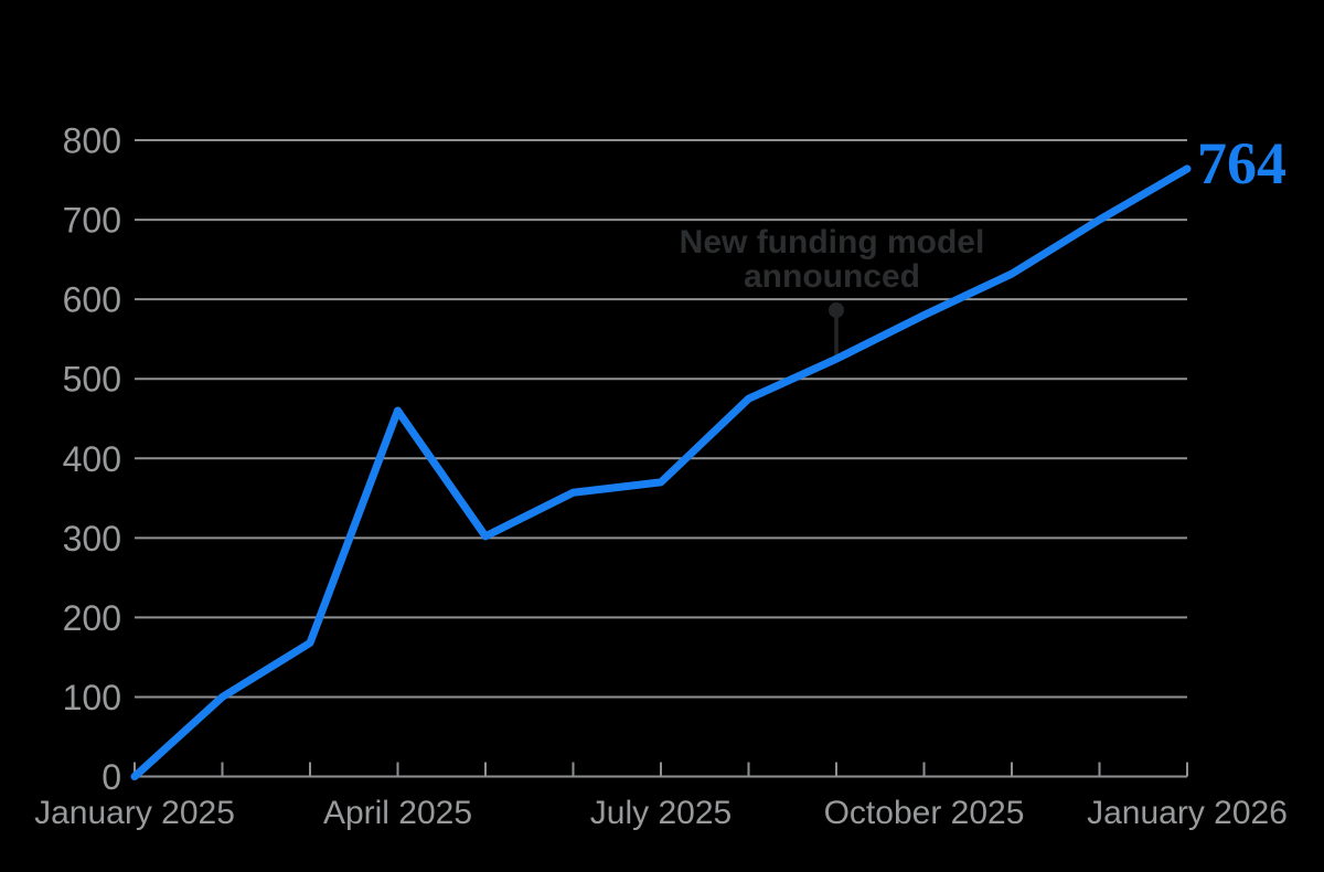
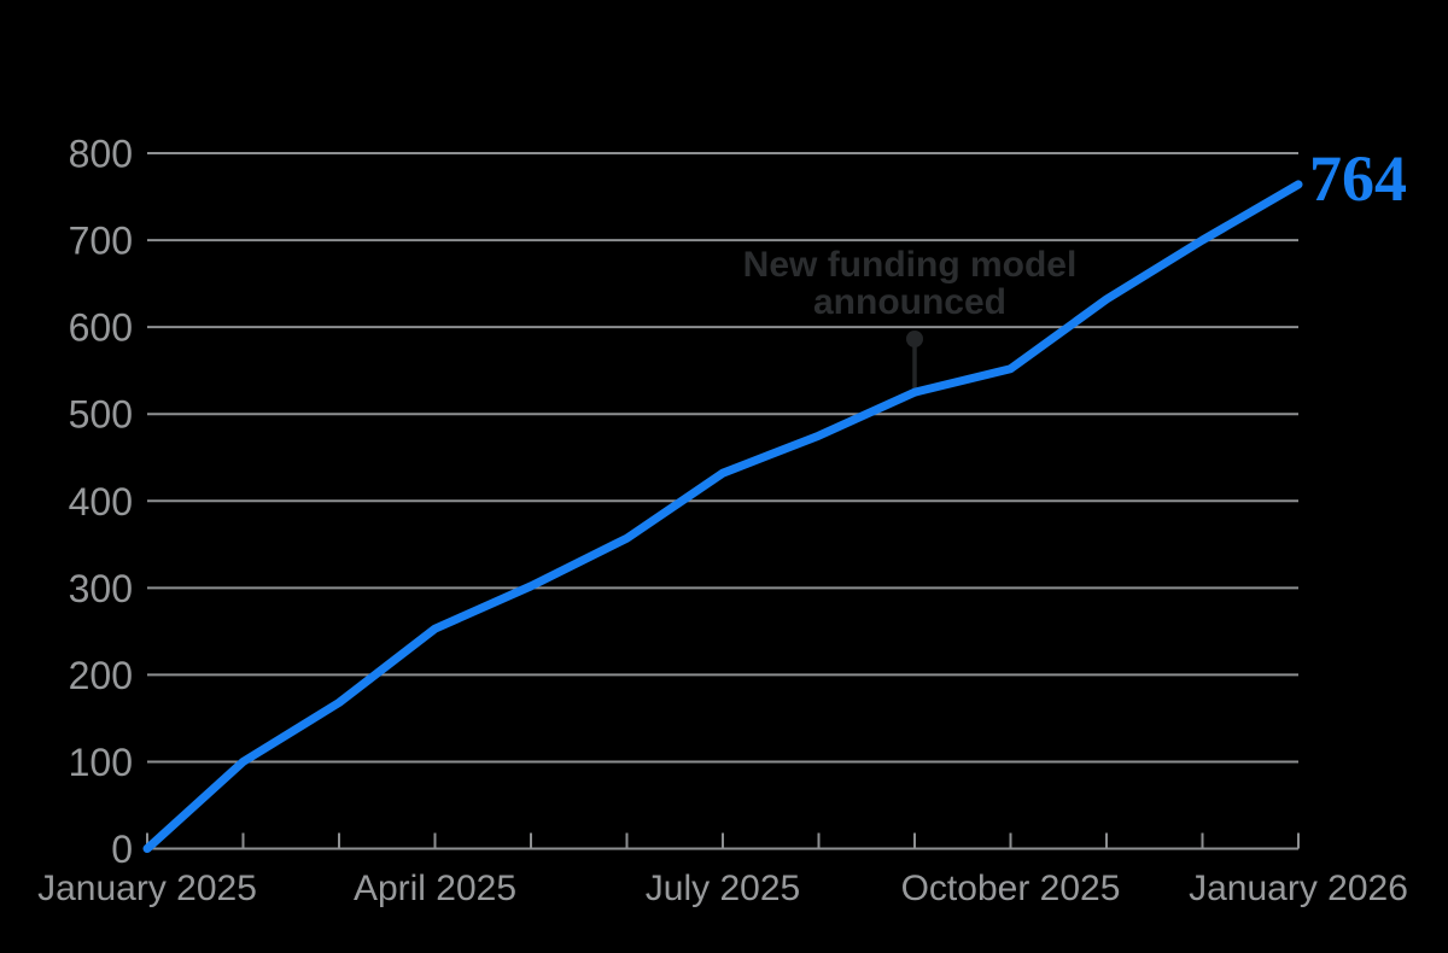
April 2025: 460 -> 250
July 2025: 370 -> 430
October 2025: 580 -> 550
